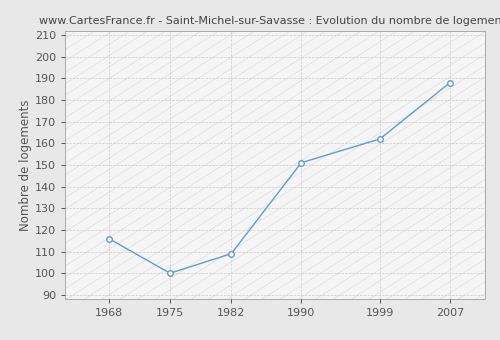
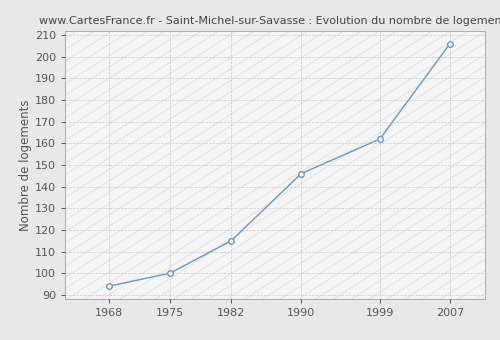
1968: 116 -> 94
1982: 109 -> 115
1990: 151 -> 146
2007: 188 -> 206
